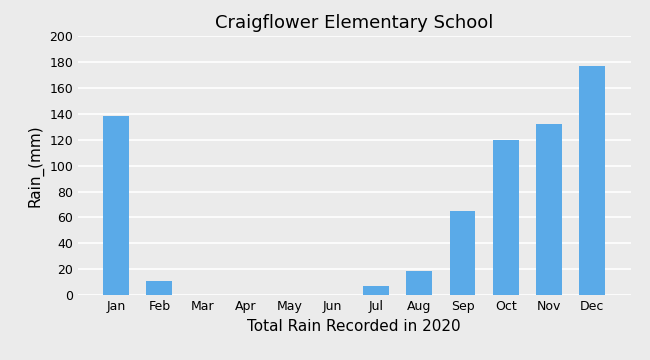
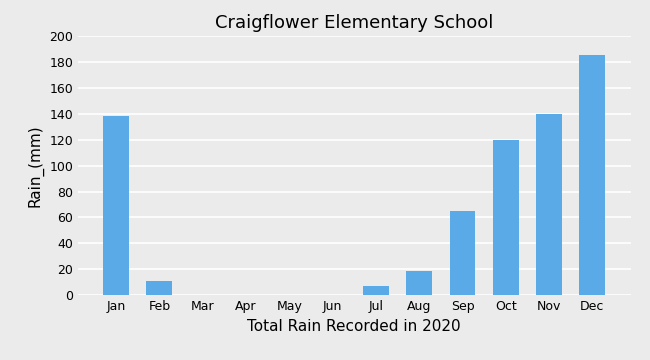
Nov: 132 -> 140
Dec: 177 -> 185
